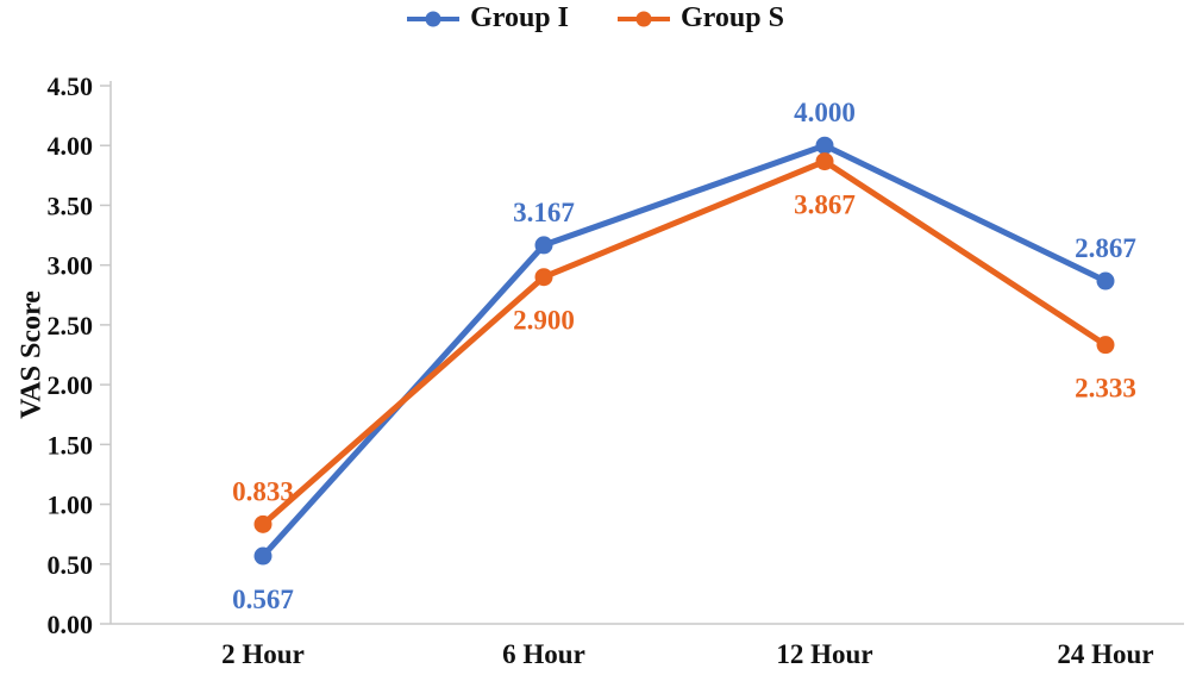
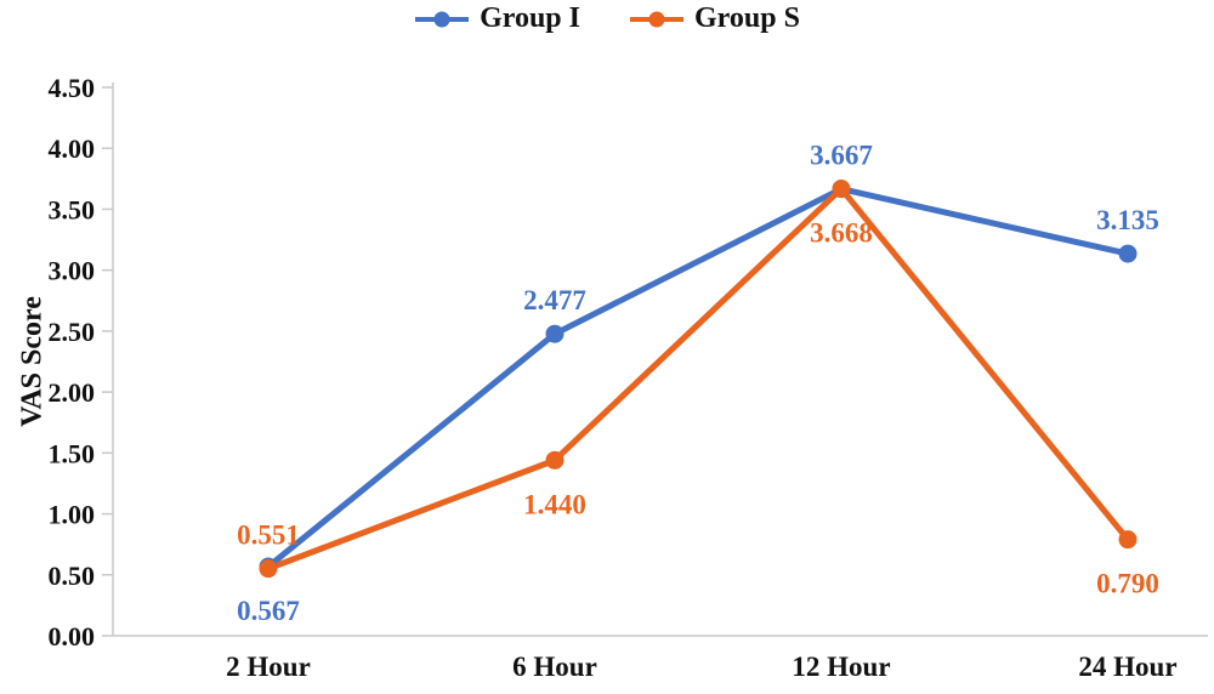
Group S/2 Hour: 0.833 -> 0.551
Group I/6 Hour: 3.167 -> 2.477
Group S/6 Hour: 2.900 -> 1.440
Group I/12 Hour: 4.000 -> 3.667
Group S/12 Hour: 3.867 -> 3.668
Group I/24 Hour: 2.867 -> 3.135
Group S/24 Hour: 2.333 -> 0.790
